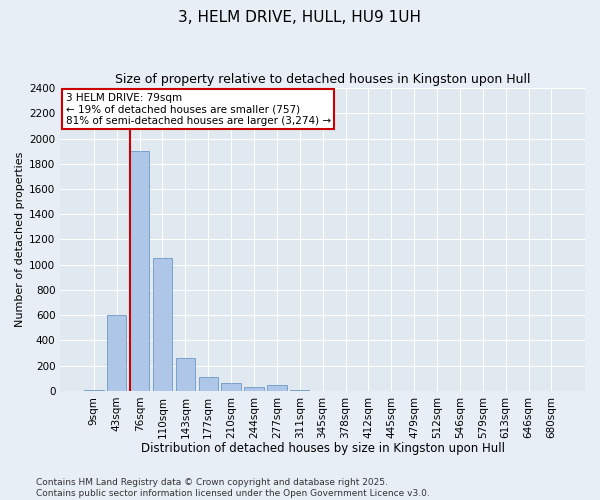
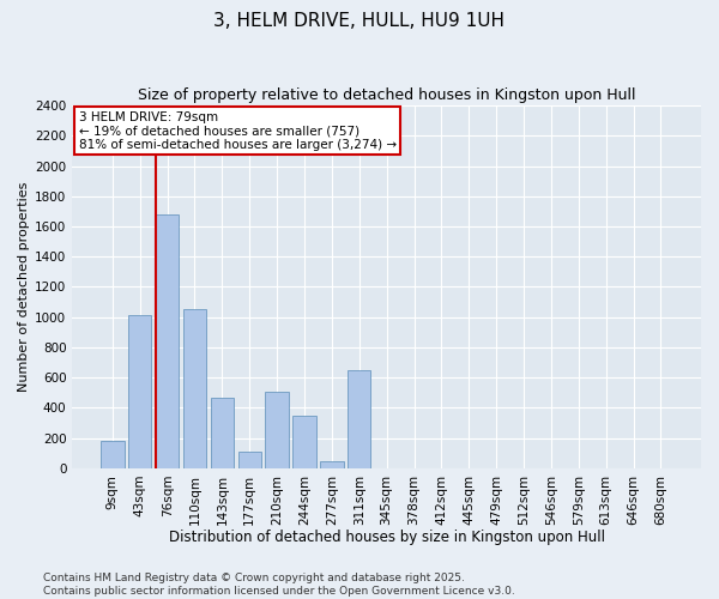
9sqm: 10 -> 180
43sqm: 600 -> 1010
76sqm: 1900 -> 1680
143sqm: 260 -> 470
210sqm: 60 -> 510
244sqm: 30 -> 350
311sqm: 10 -> 650
